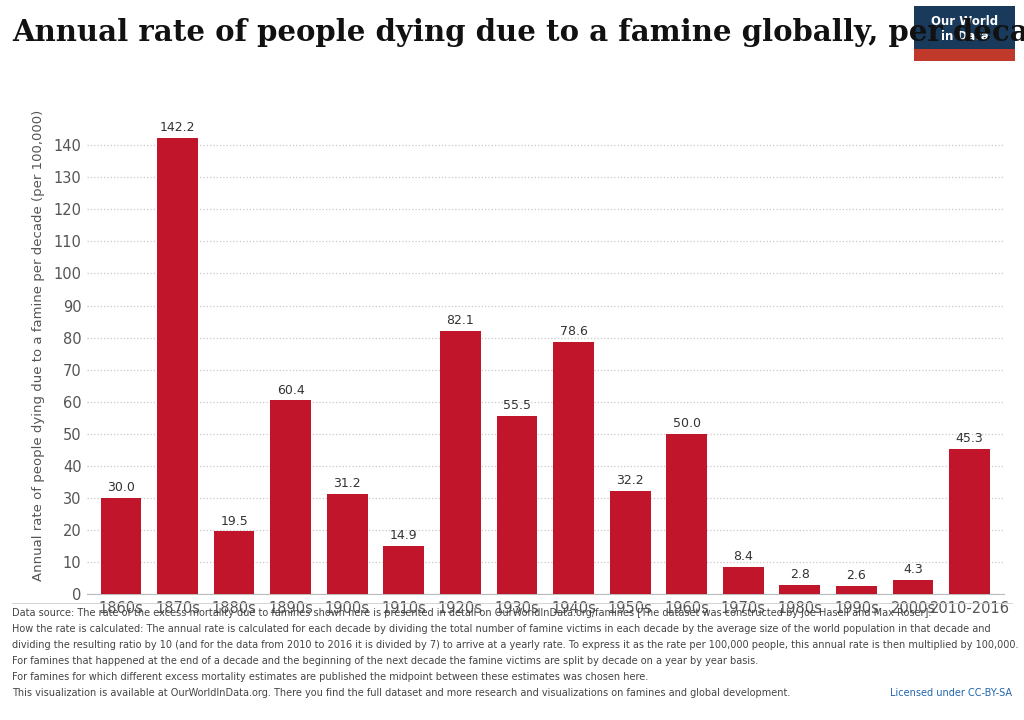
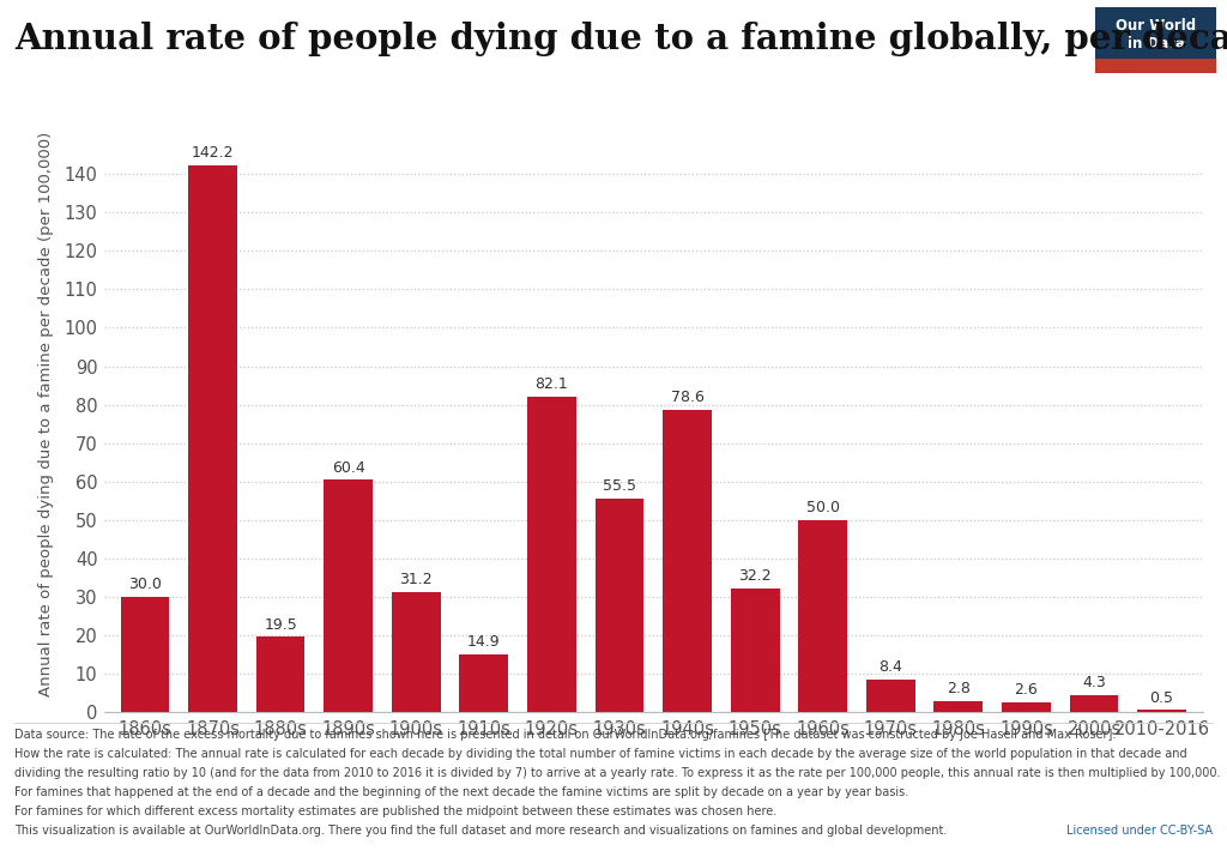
2010-2016: 45.3 -> 0.5
